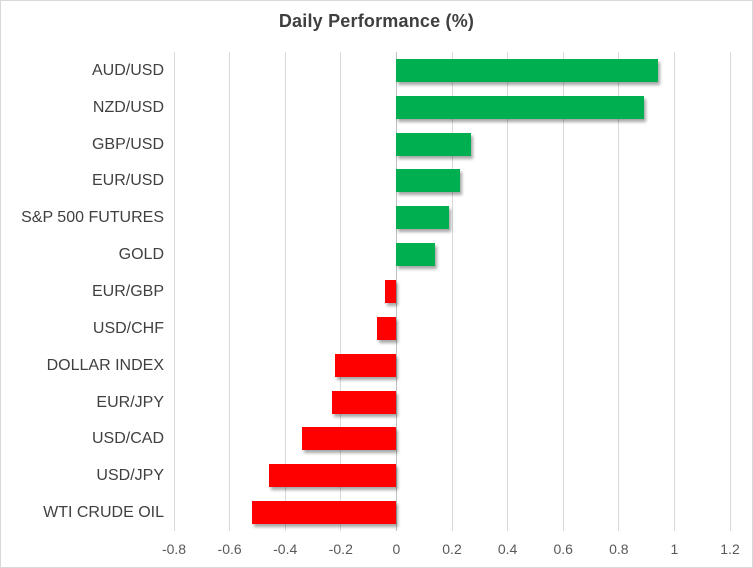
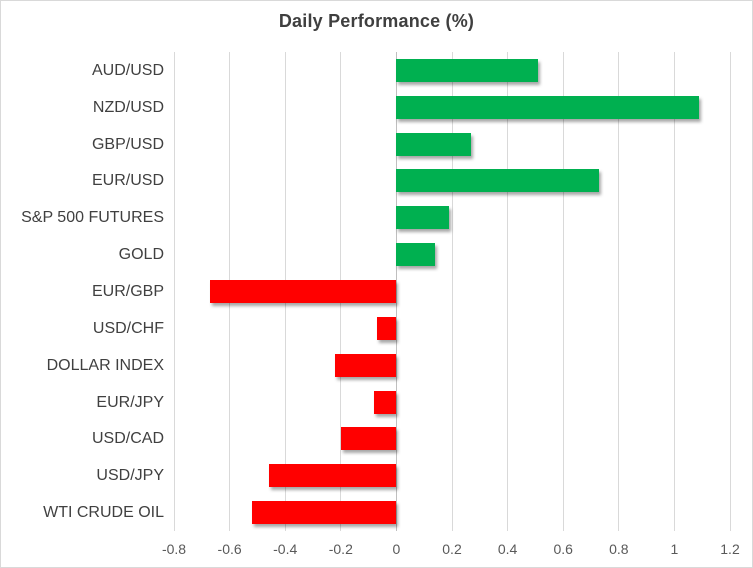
AUD/USD: 0.94 -> 0.51
NZD/USD: 0.89 -> 1.09
EUR/USD: 0.23 -> 0.73
EUR/GBP: -0.04 -> -0.67
EUR/JPY: -0.23 -> -0.08
USD/CAD: -0.34 -> -0.20
